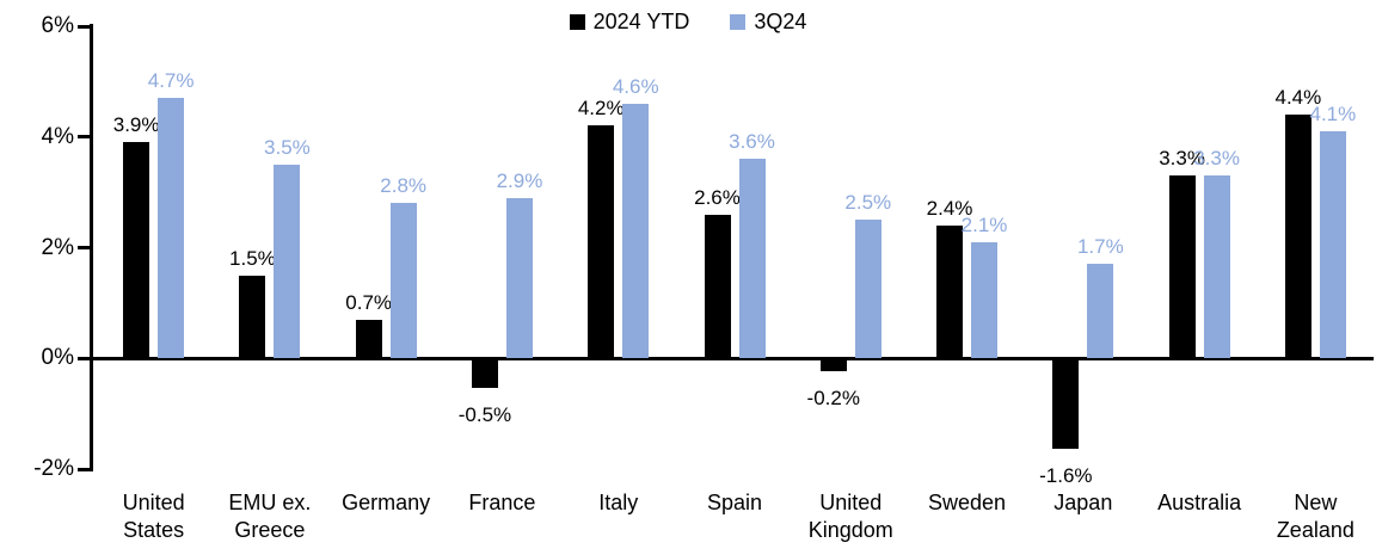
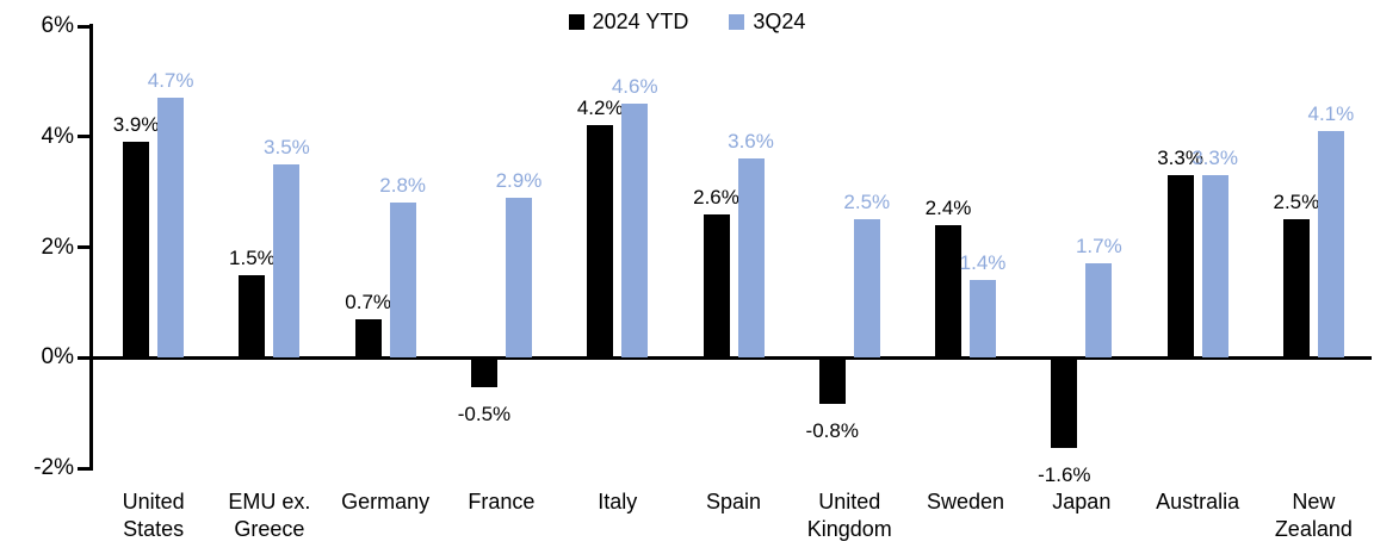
2024 YTD/United Kingdom: -0.2% -> -0.8%
3Q24/Sweden: 2.1% -> 1.4%
2024 YTD/New Zealand: 4.4% -> 2.5%
